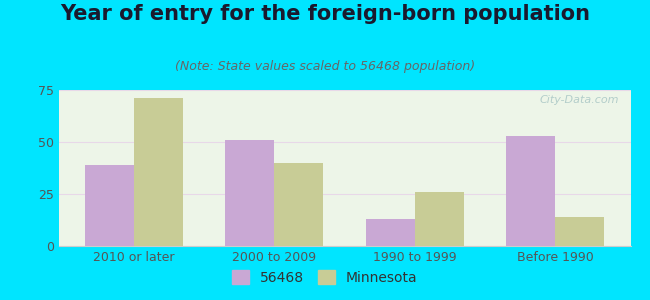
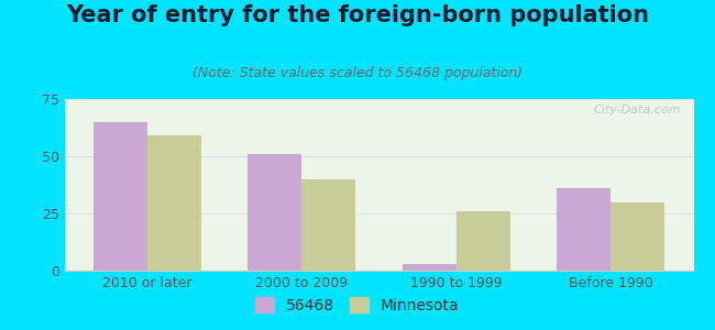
56468/2010 or later: 39 -> 65
Minnesota/2010 or later: 71 -> 59
56468/1990 to 1999: 13 -> 3
56468/Before 1990: 53 -> 36
Minnesota/Before 1990: 14 -> 30
